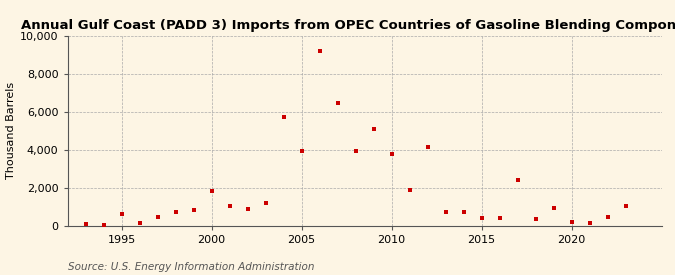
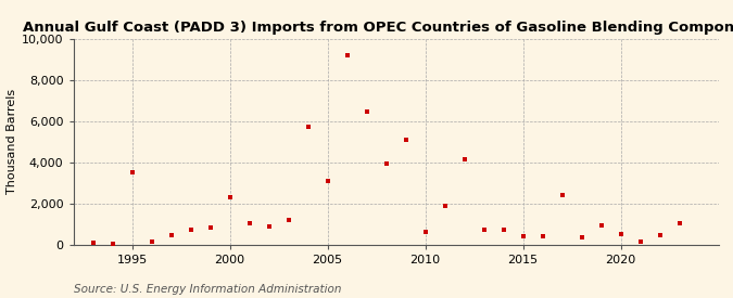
1995: 600 -> 3,500
2000: 1,800 -> 2,300
2005: 4,000 -> 3,100
2010: 3,800 -> 600
2020: 200 -> 500
